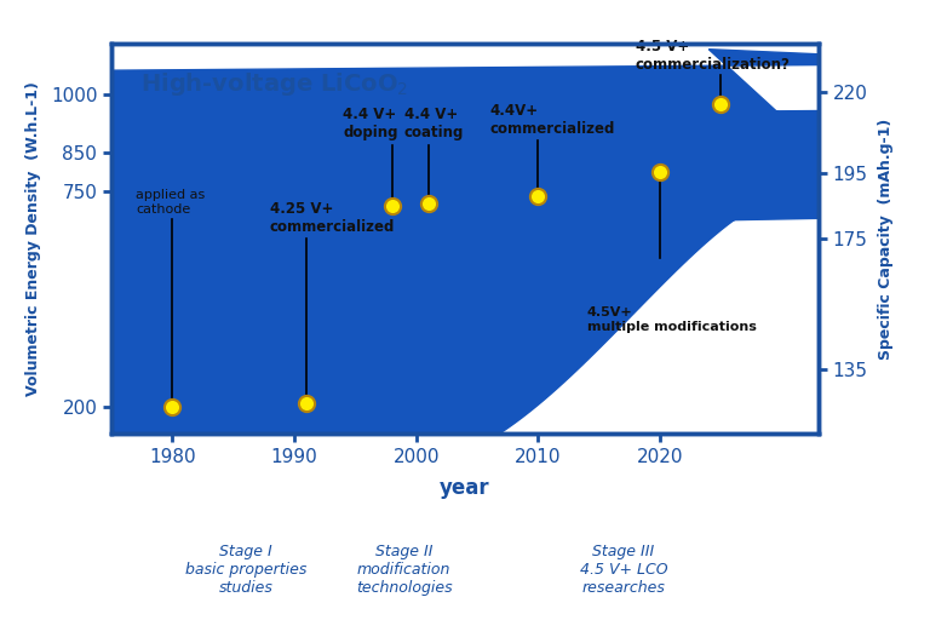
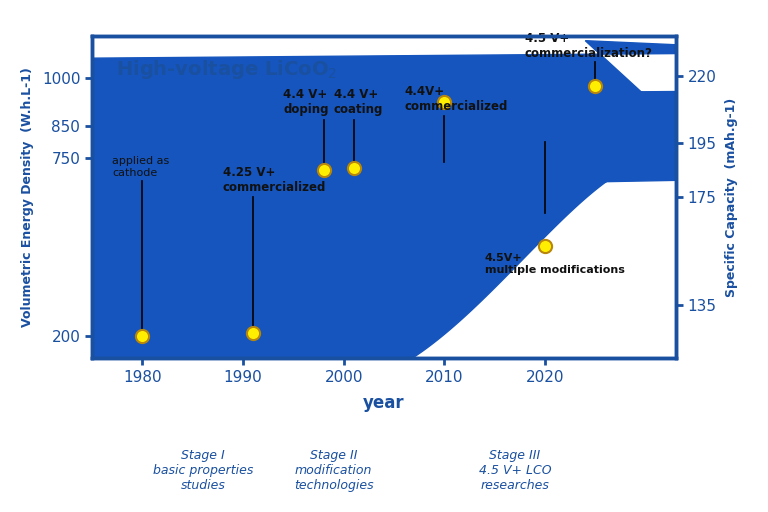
2010: 740 -> 925
2020: 800 -> 480
